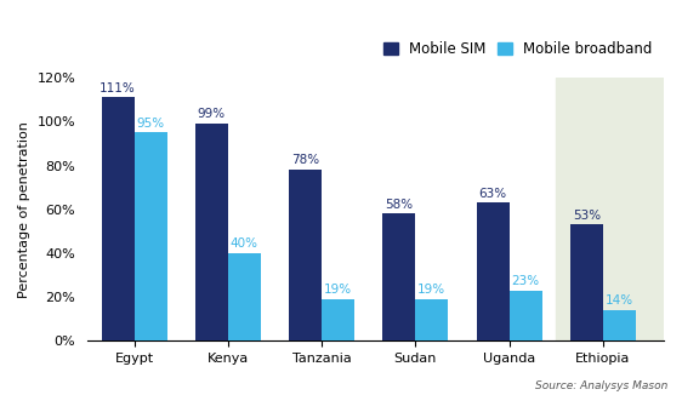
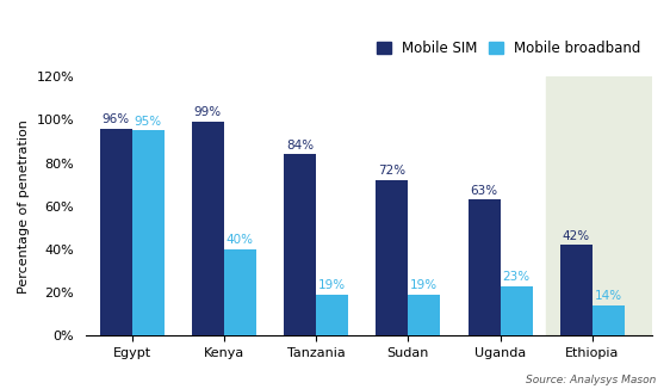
Mobile SIM/Egypt: 111% -> 96%
Mobile SIM/Tanzania: 78% -> 84%
Mobile SIM/Sudan: 58% -> 72%
Mobile SIM/Ethiopia: 53% -> 42%
